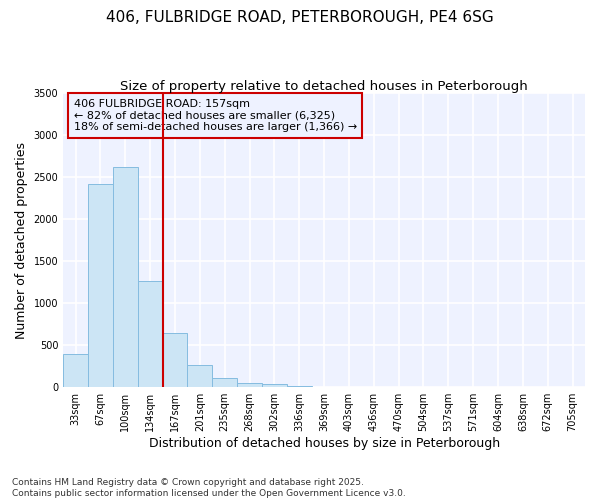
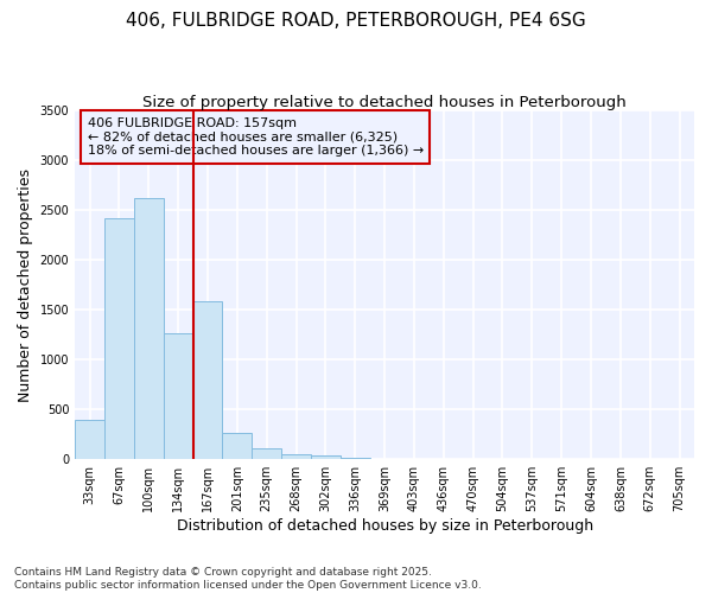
167sqm: 640 -> 1580
